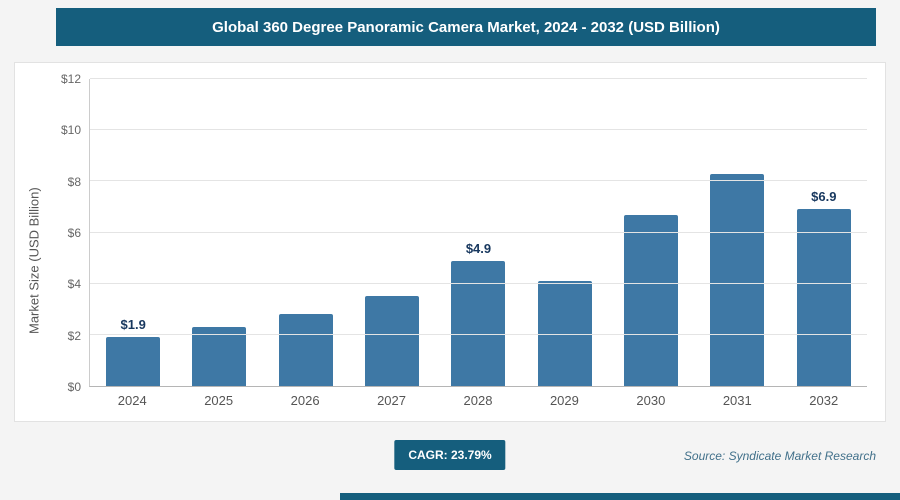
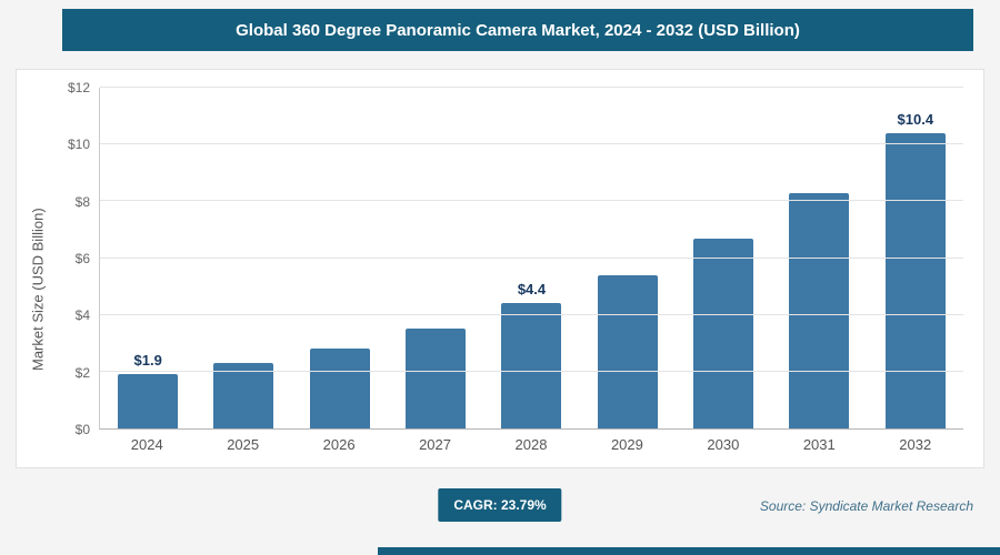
2028: $4.9 -> $4.4
2029: $4.1 -> $5.4
2032: $6.9 -> $10.4
